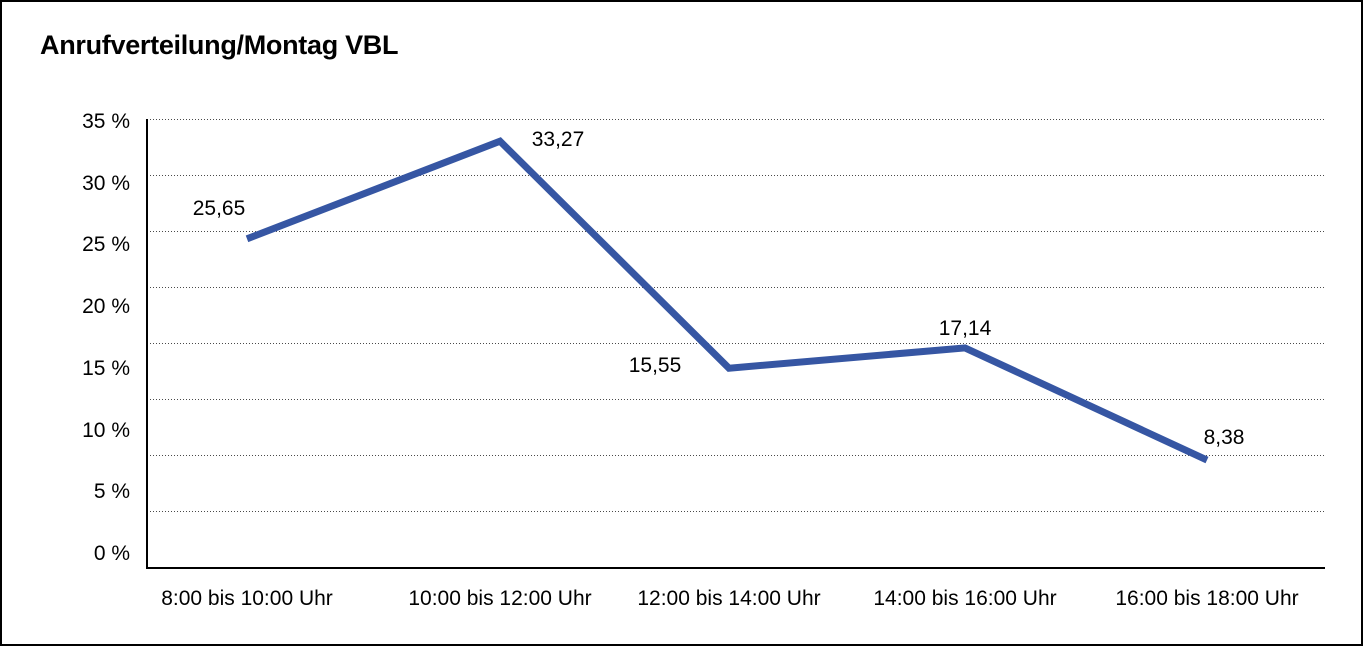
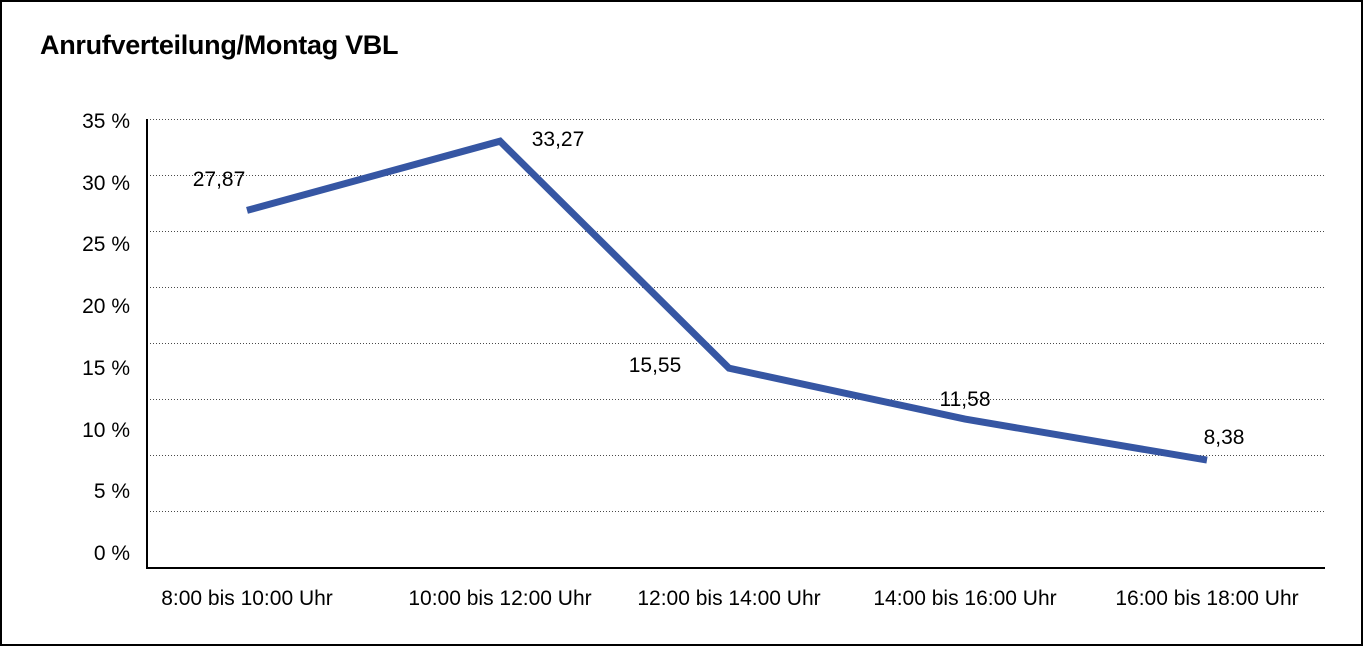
8:00 bis 10:00 Uhr: 25,65 -> 27,87
14:00 bis 16:00 Uhr: 17,14 -> 11,58
